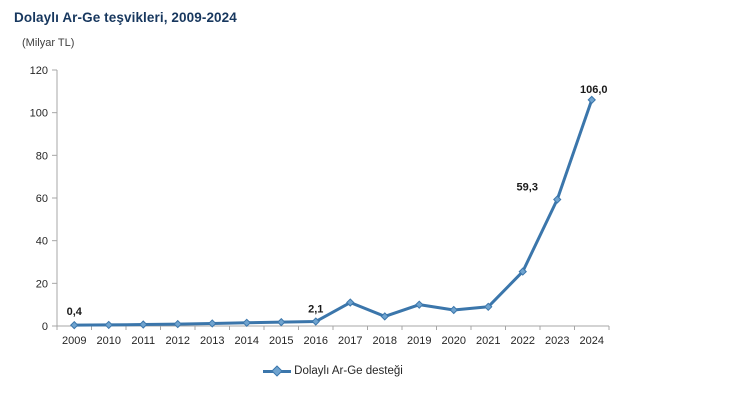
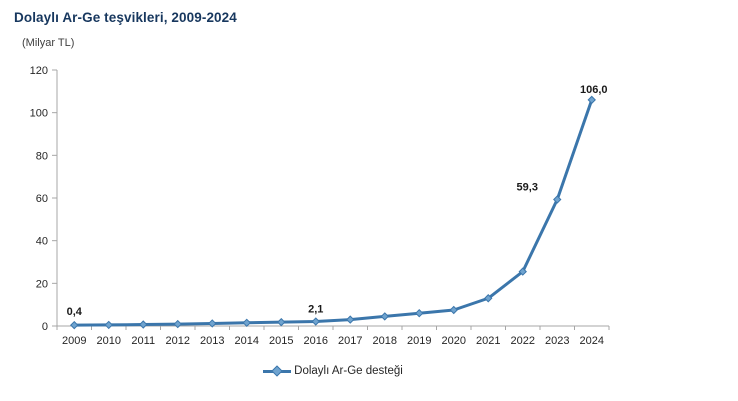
2017: 11 -> 3
2019: 10 -> 6
2021: 9 -> 13
